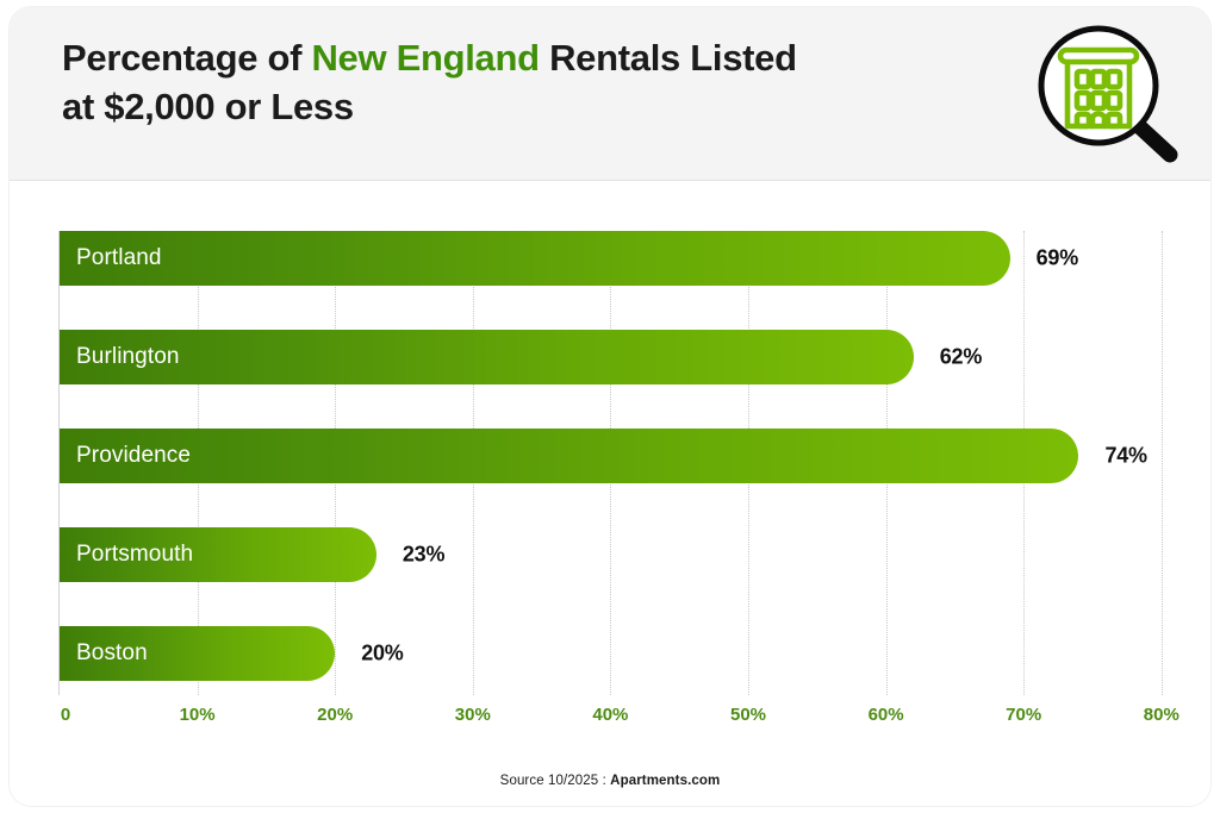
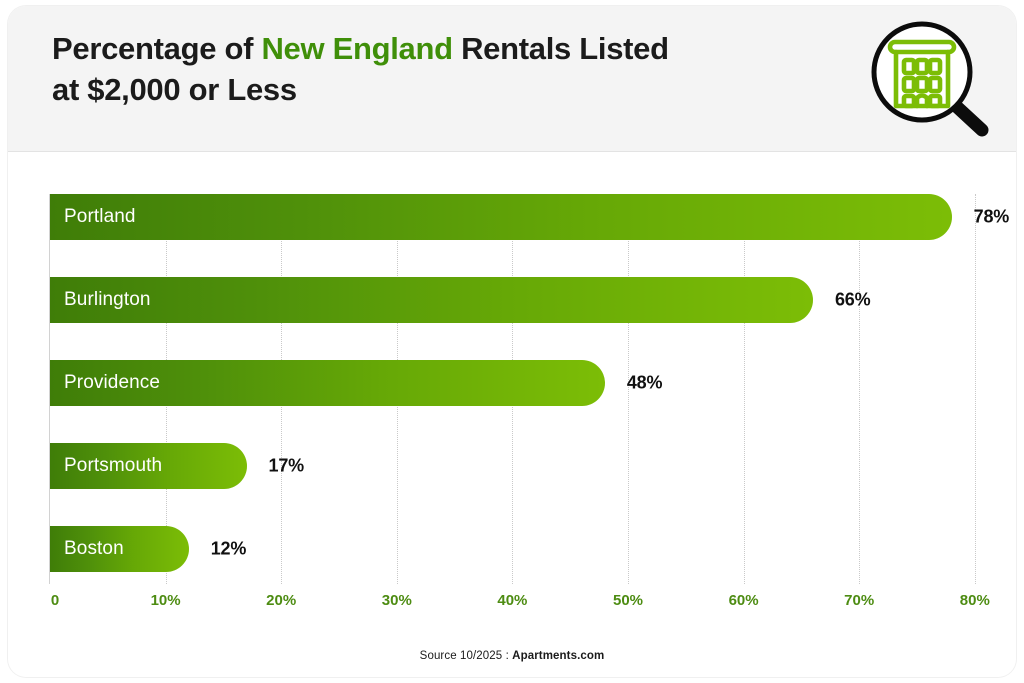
Portland: 69% -> 78%
Burlington: 62% -> 66%
Providence: 74% -> 48%
Portsmouth: 23% -> 17%
Boston: 20% -> 12%
